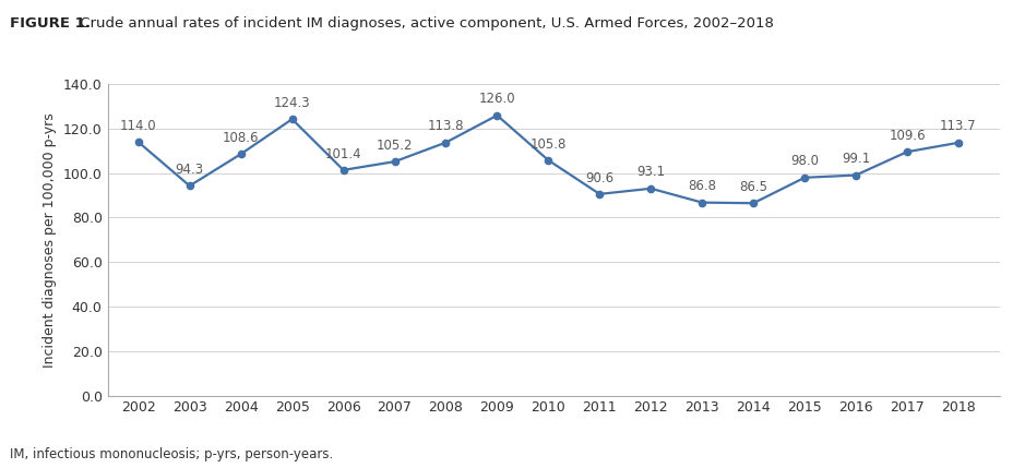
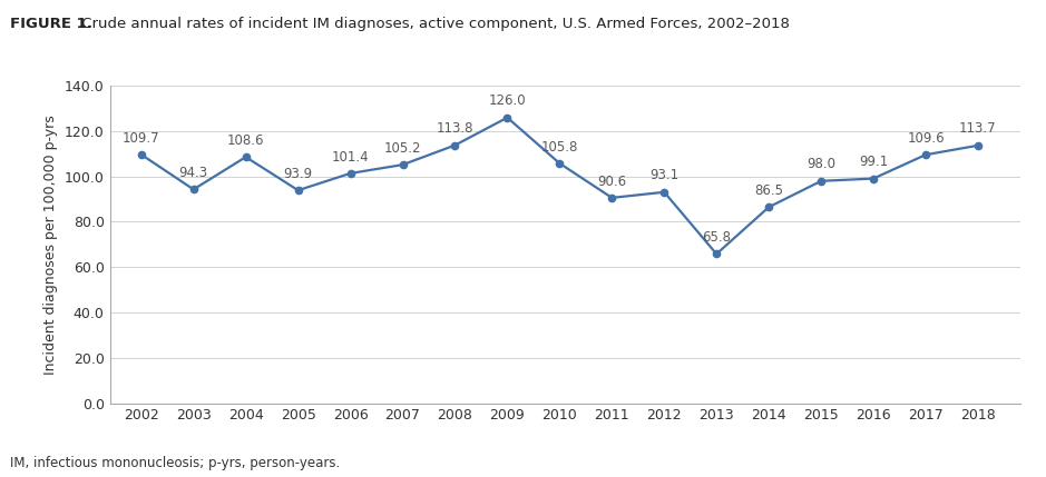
2002: 114.0 -> 109.7
2005: 124.3 -> 93.9
2013: 86.8 -> 65.8
